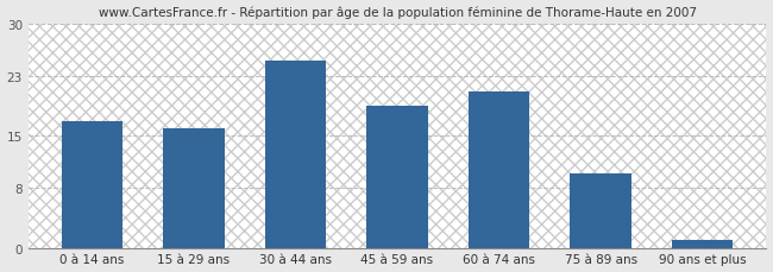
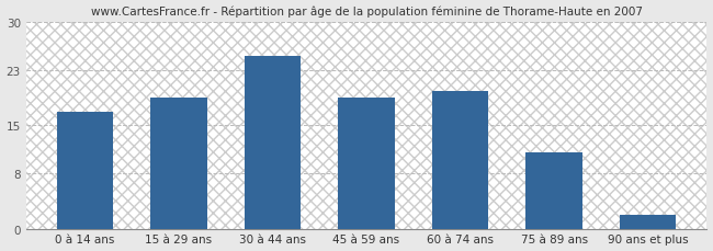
15 à 29 ans: 16 -> 19
60 à 74 ans: 21 -> 20
75 à 89 ans: 10 -> 11
90 ans et plus: 1 -> 2
